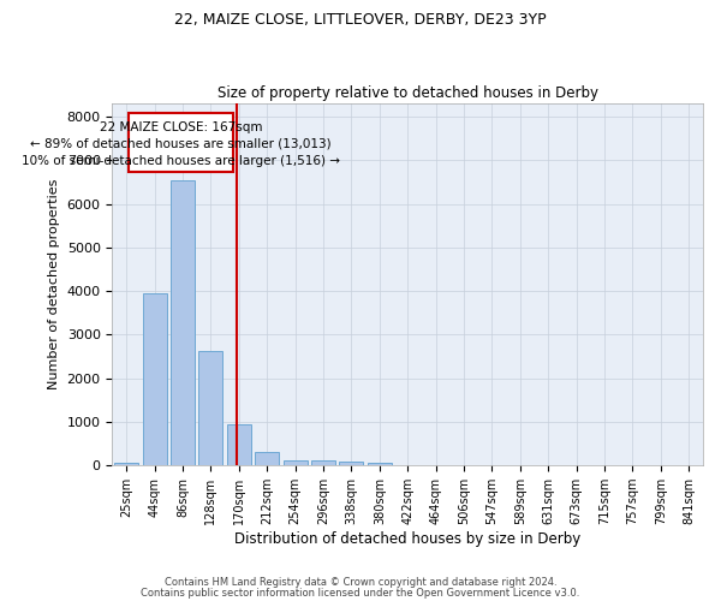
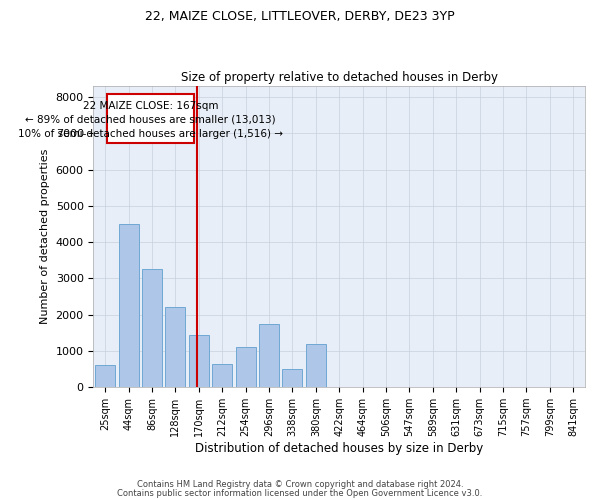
25sqm: 70 -> 600
44sqm: 3950 -> 4500
86sqm: 6550 -> 3250
128sqm: 2620 -> 2200
170sqm: 950 -> 1450
212sqm: 300 -> 650
254sqm: 120 -> 1100
296sqm: 110 -> 1750
338sqm: 80 -> 500
380sqm: 60 -> 1200
